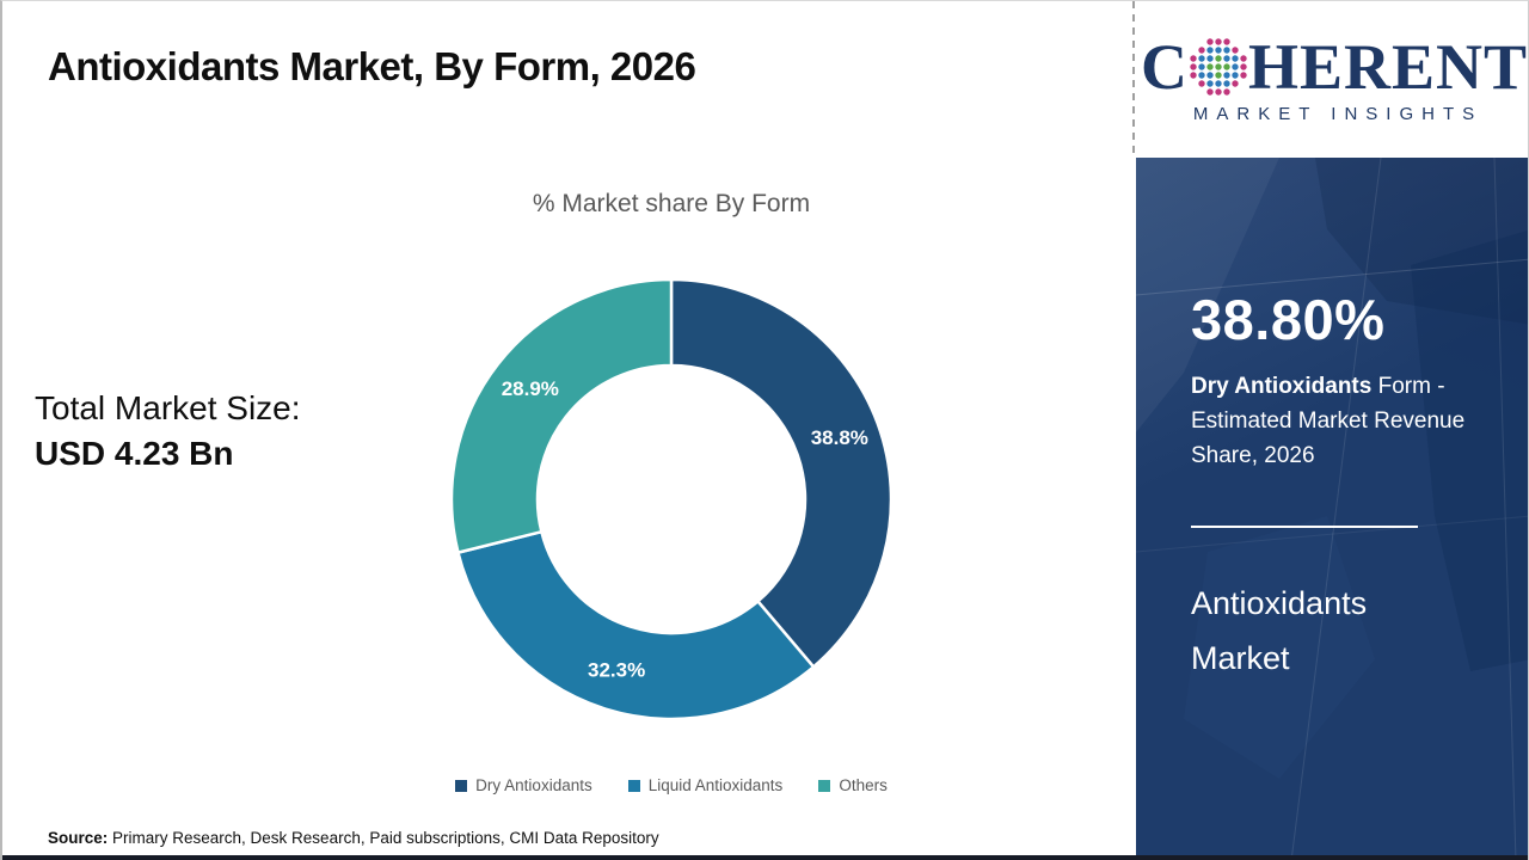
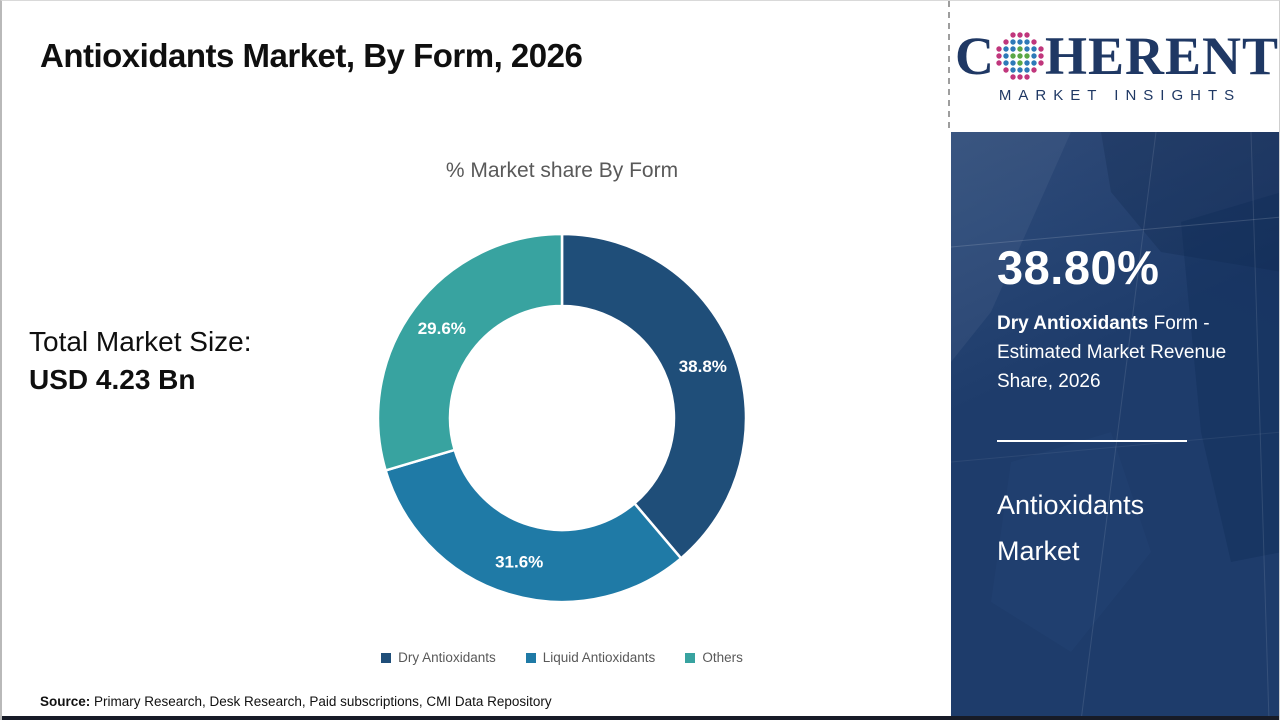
Liquid Antioxidants: 32.3% -> 31.6%
Others: 28.9% -> 29.6%
